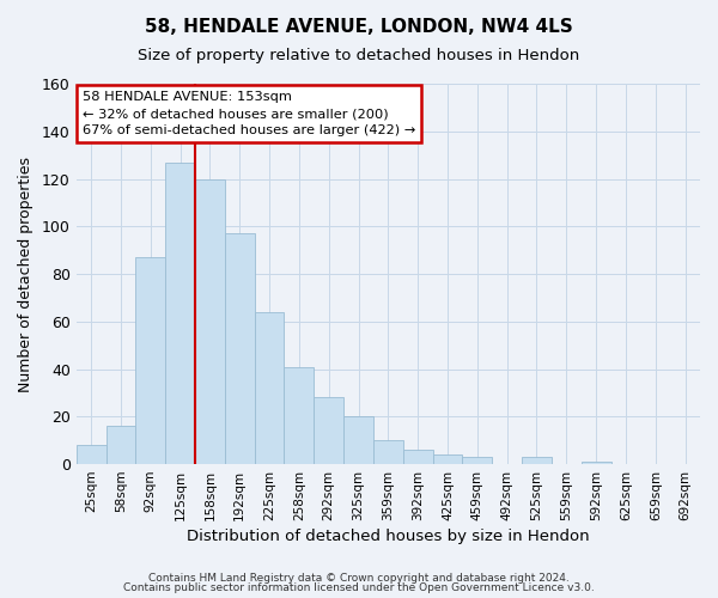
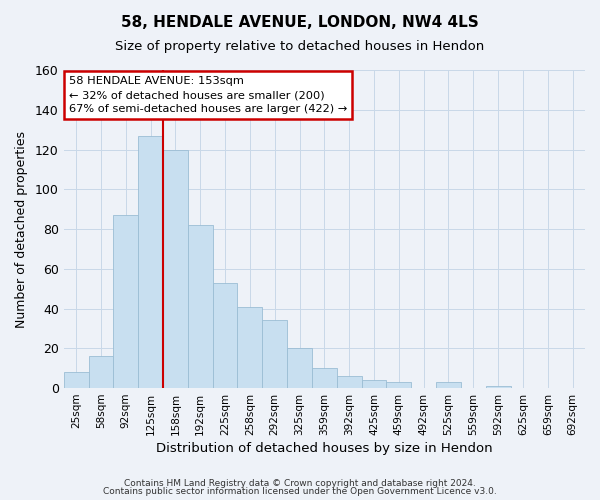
192sqm: 97 -> 82
225sqm: 64 -> 53
292sqm: 28 -> 34
